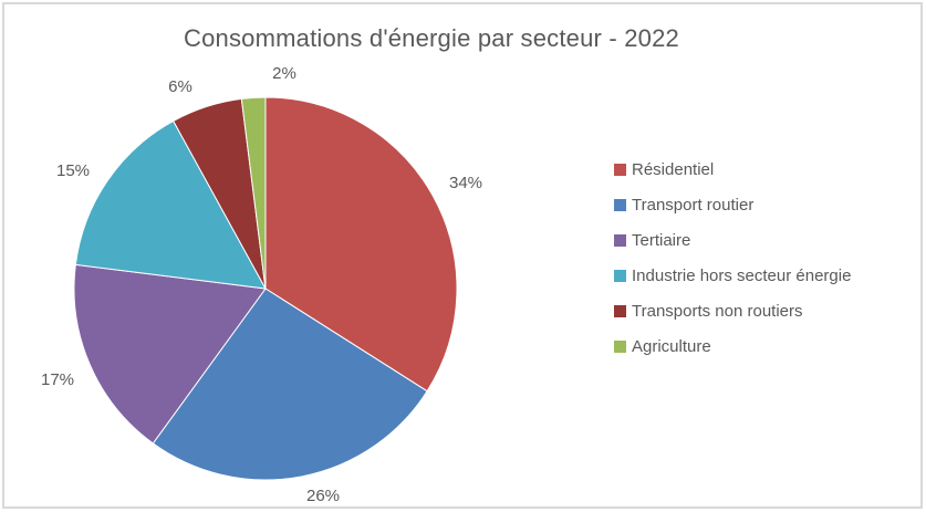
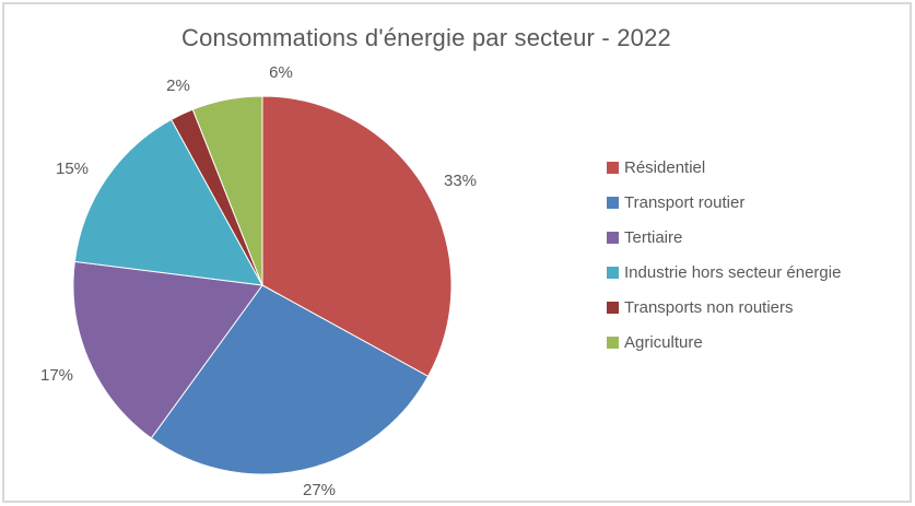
Résidentiel: 34% -> 33%
Transport routier: 26% -> 27%
Transports non routiers: 6% -> 2%
Agriculture: 2% -> 6%
